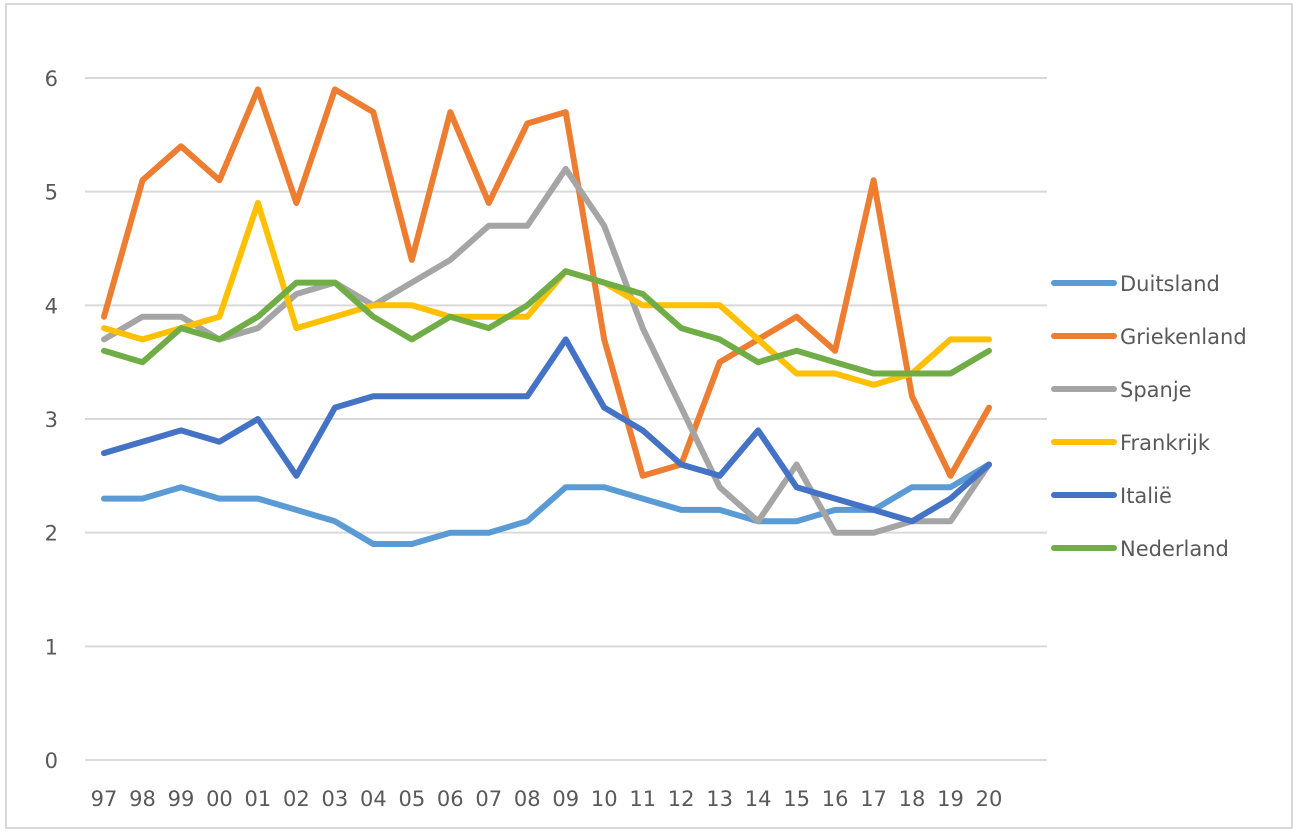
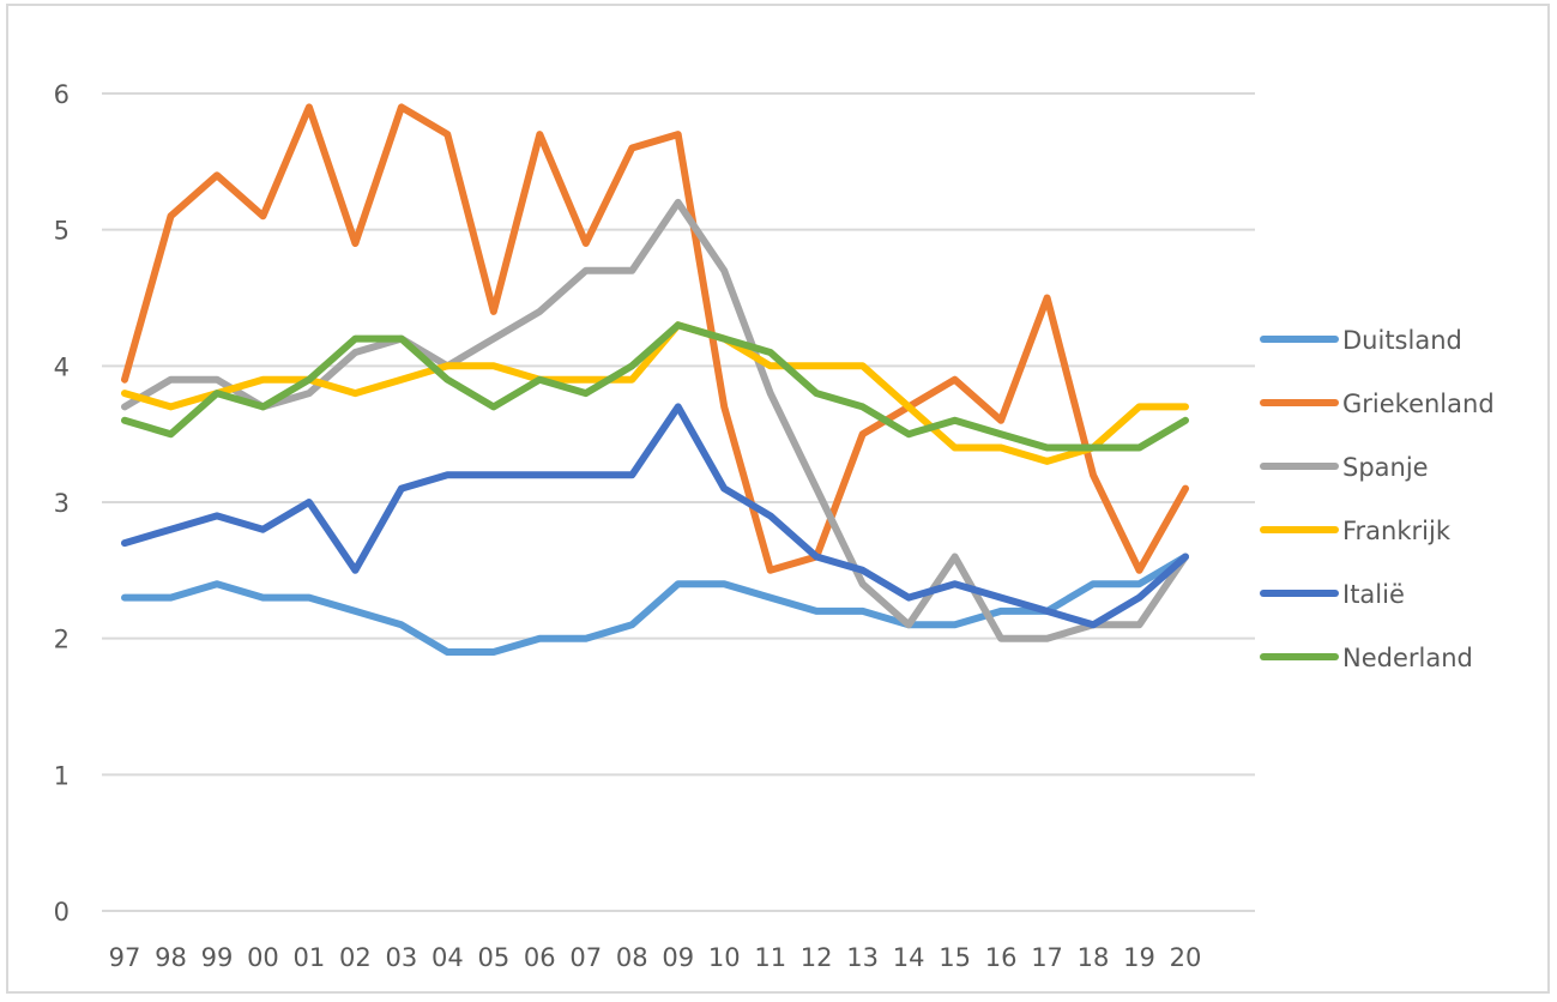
Frankrijk/01: 4.9 -> 3.9
Italië/14: 2.9 -> 2.3
Griekenland/17: 5.1 -> 4.5
